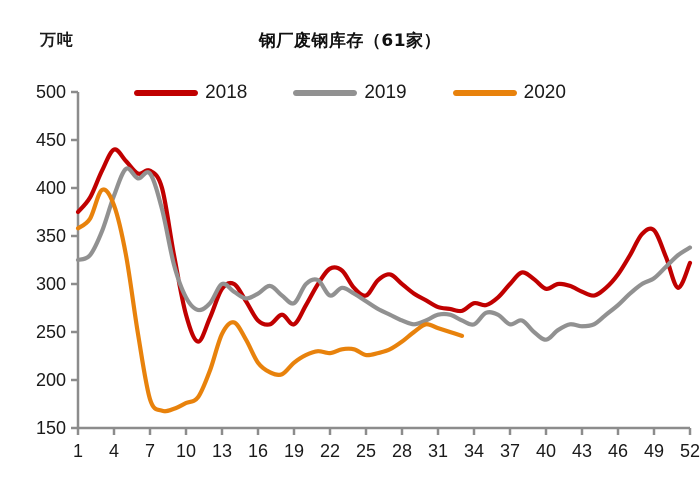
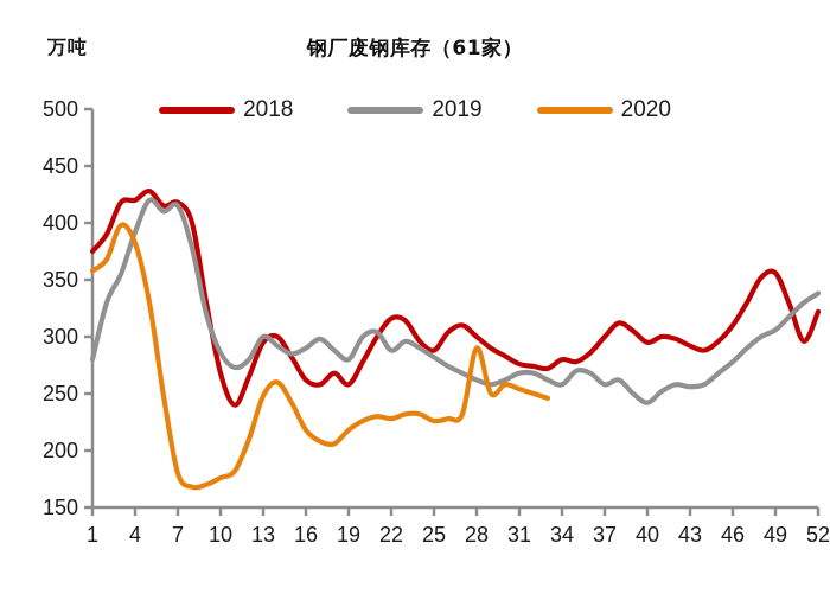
2019/1: 320 -> 280
2018/4: 440 -> 420
2020/28: 240 -> 290
